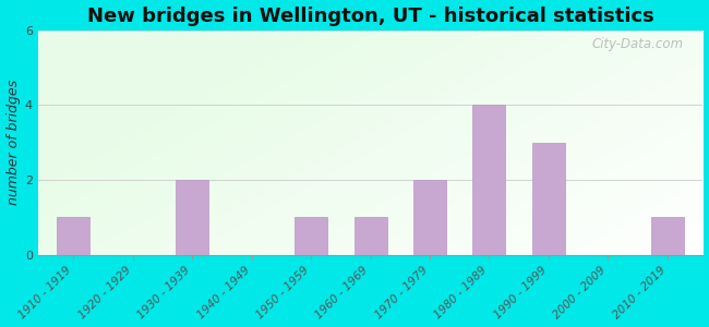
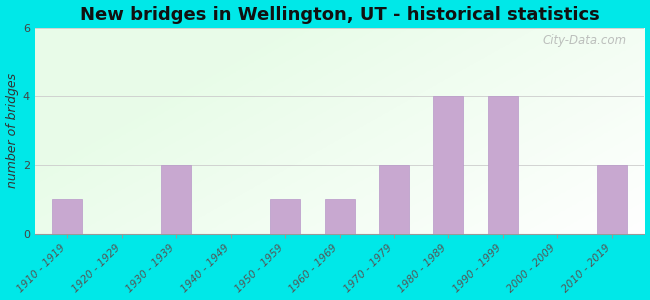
1990 - 1999: 3 -> 4
2010 - 2019: 1 -> 2
